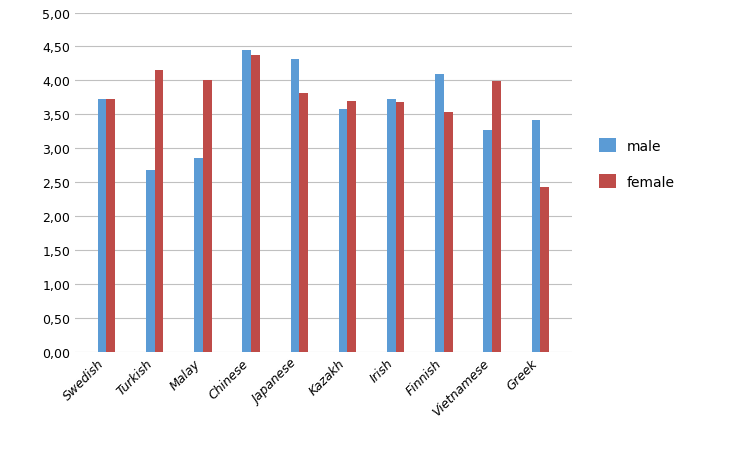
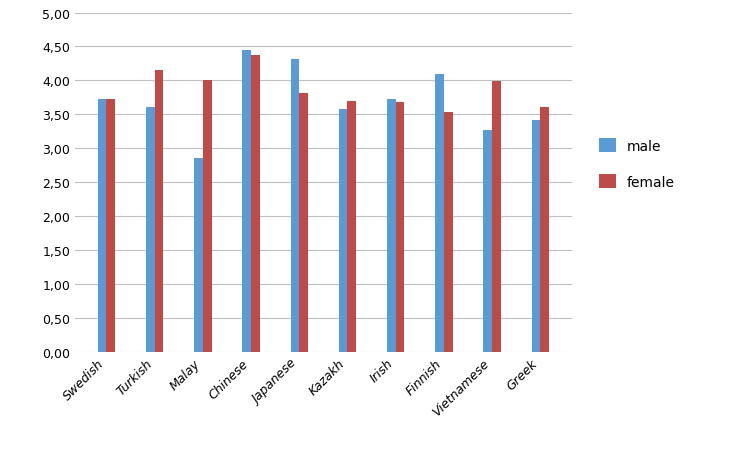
male/Turkish: 2,68 -> 3,60
female/Greek: 2,42 -> 3,60
